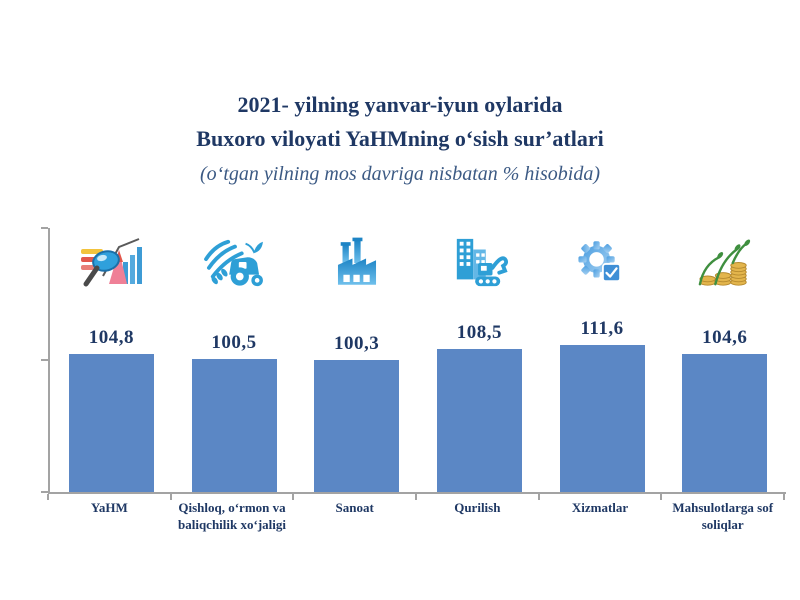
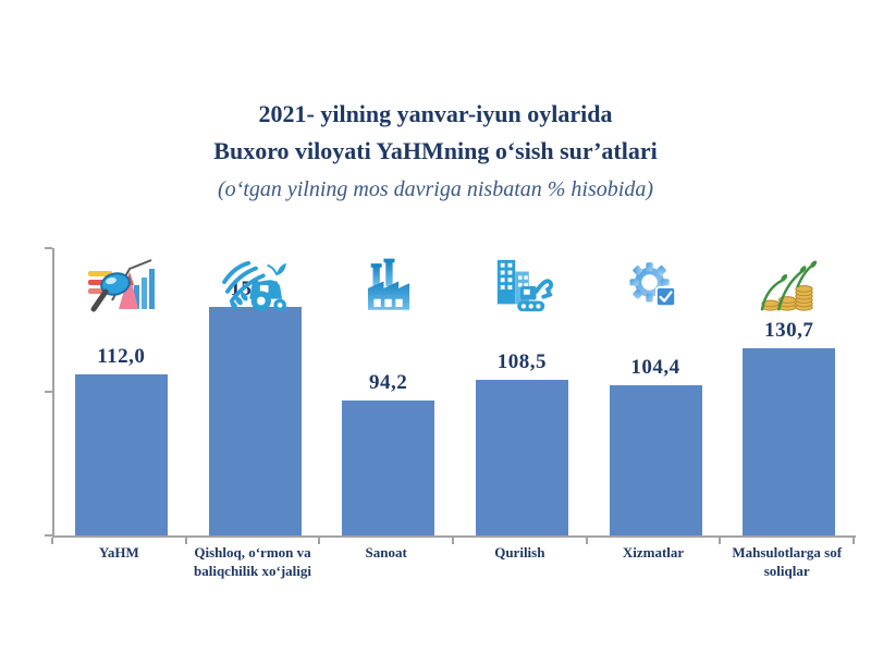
YaHM: 104,8 -> 112,0
Qishloq, o‘rmon va baliqchilik xo‘jaligi: 100,5 -> 159,4
Sanoat: 100,3 -> 94,2
Xizmatlar: 111,6 -> 104,4
Mahsulotlarga sof soliqlar: 104,6 -> 130,7
